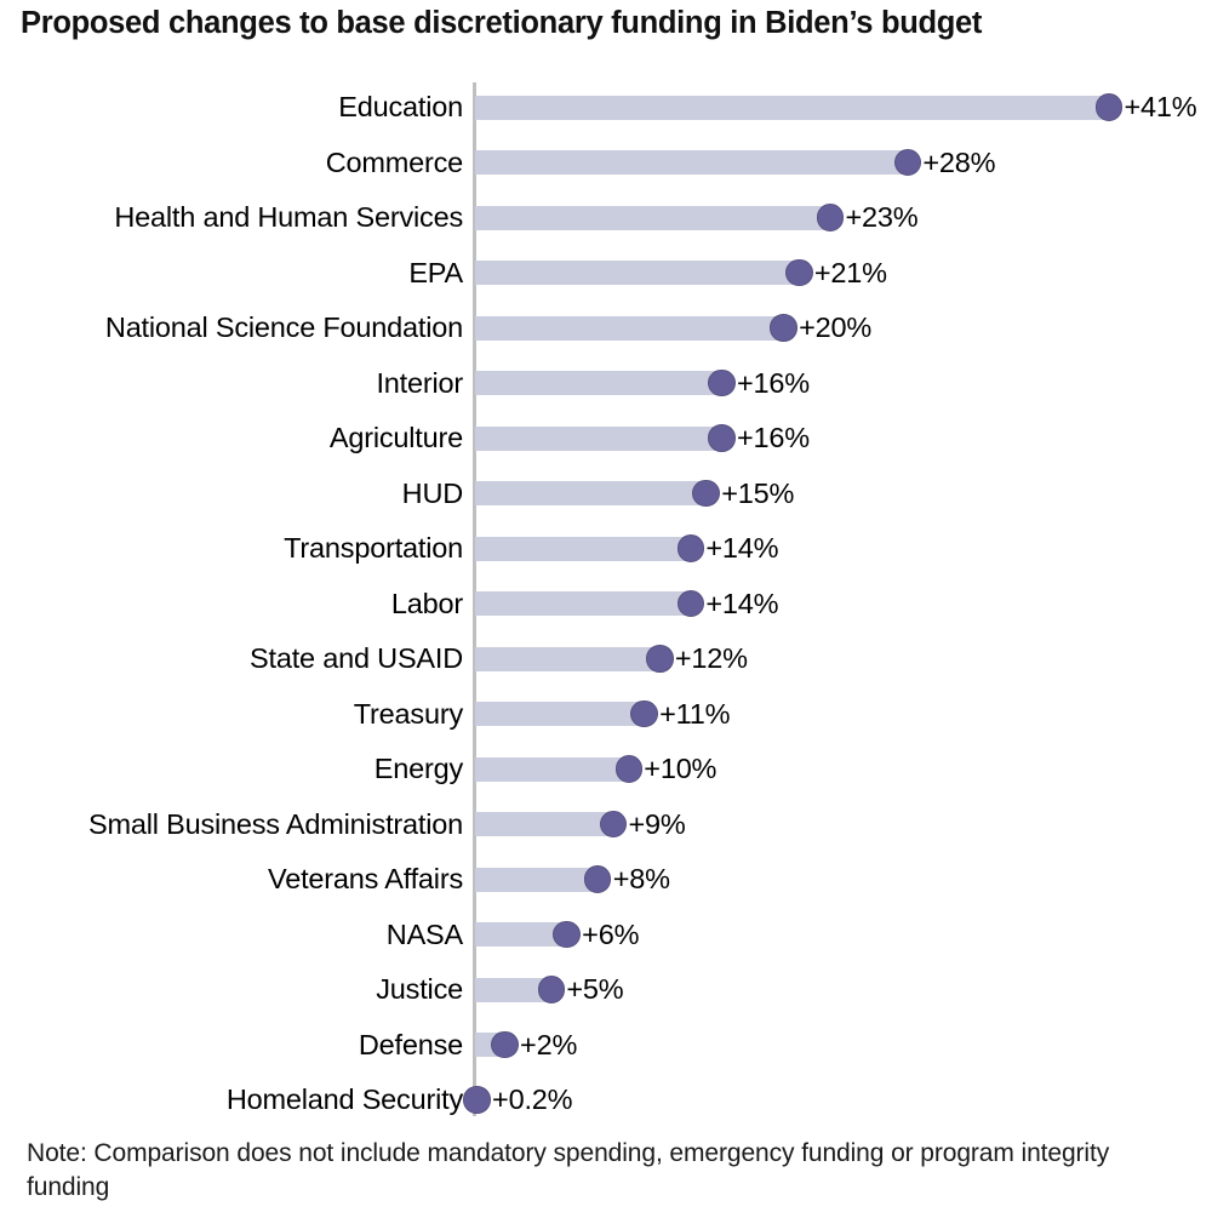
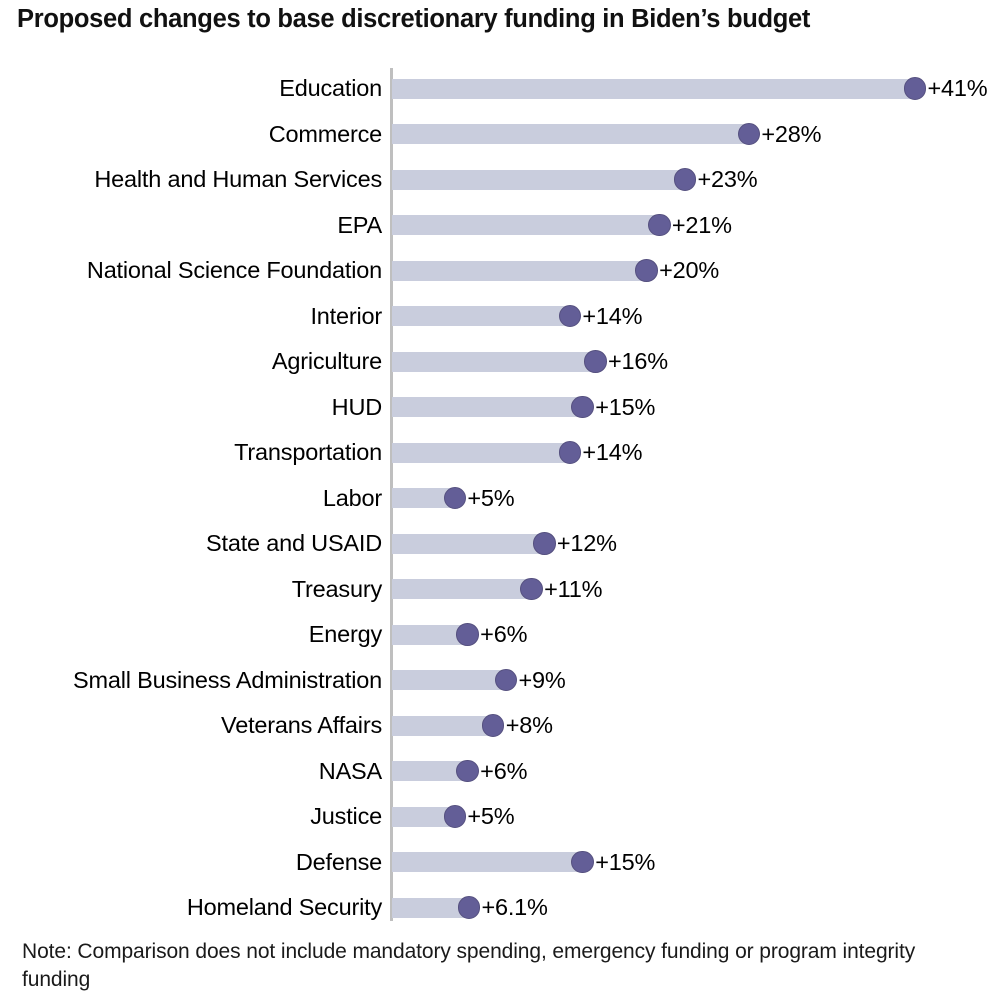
Interior: +16% -> +14%
Labor: +14% -> +5%
Energy: +10% -> +6%
Defense: +2% -> +15%
Homeland Security: +0.2% -> +6.1%
